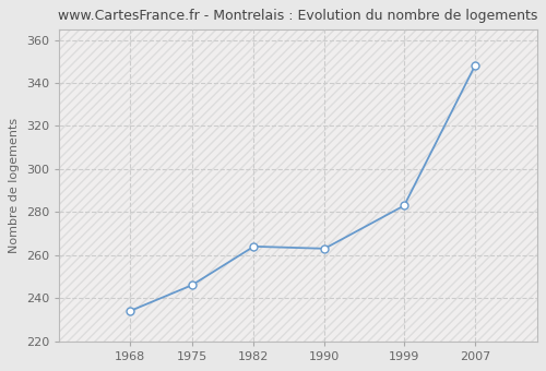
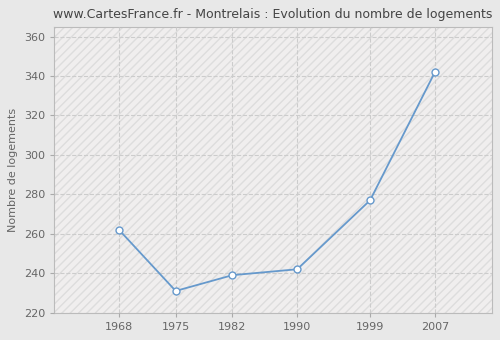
1968: 234 -> 262
1975: 246 -> 231
1982: 264 -> 239
1990: 263 -> 242
1999: 283 -> 277
2007: 348 -> 342
